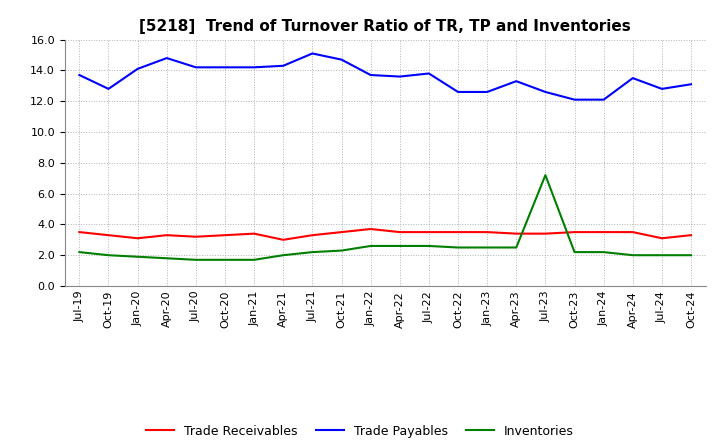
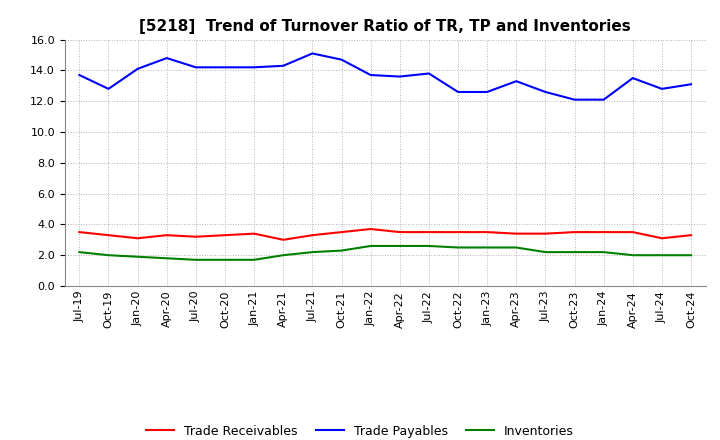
Inventories/Jul-23: 7.2 -> 2.2
